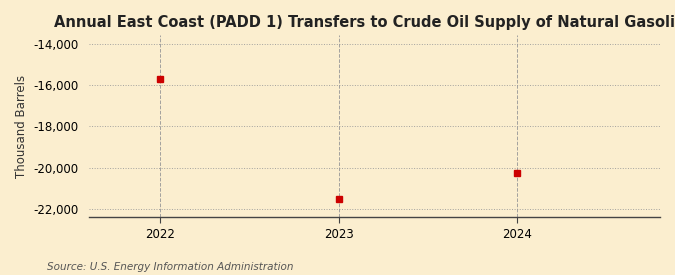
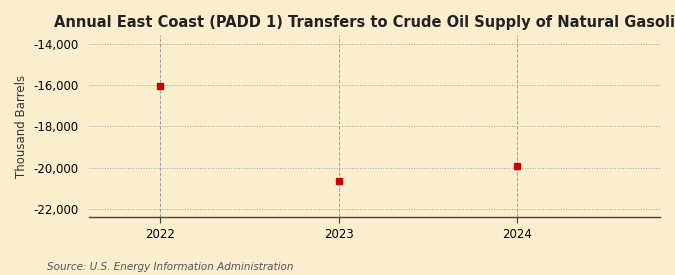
2022: -15,700 -> -16,050
2023: -21,500 -> -20,650
2024: -20,250 -> -19,900
